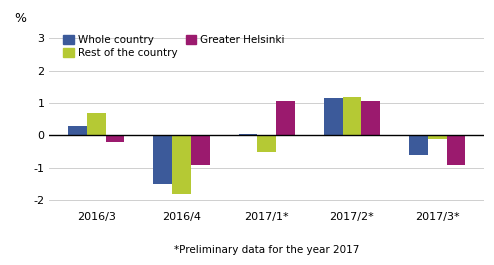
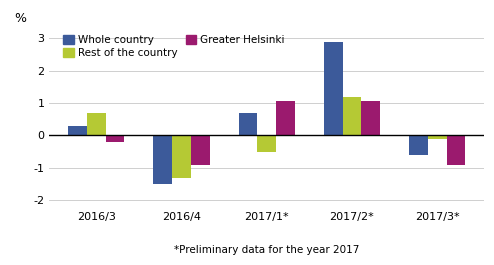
Rest of the country/2016/4: -1.8 -> -1.3
Whole country/2017/1*: 0.05 -> 0.70
Whole country/2017/2*: 1.15 -> 2.90
